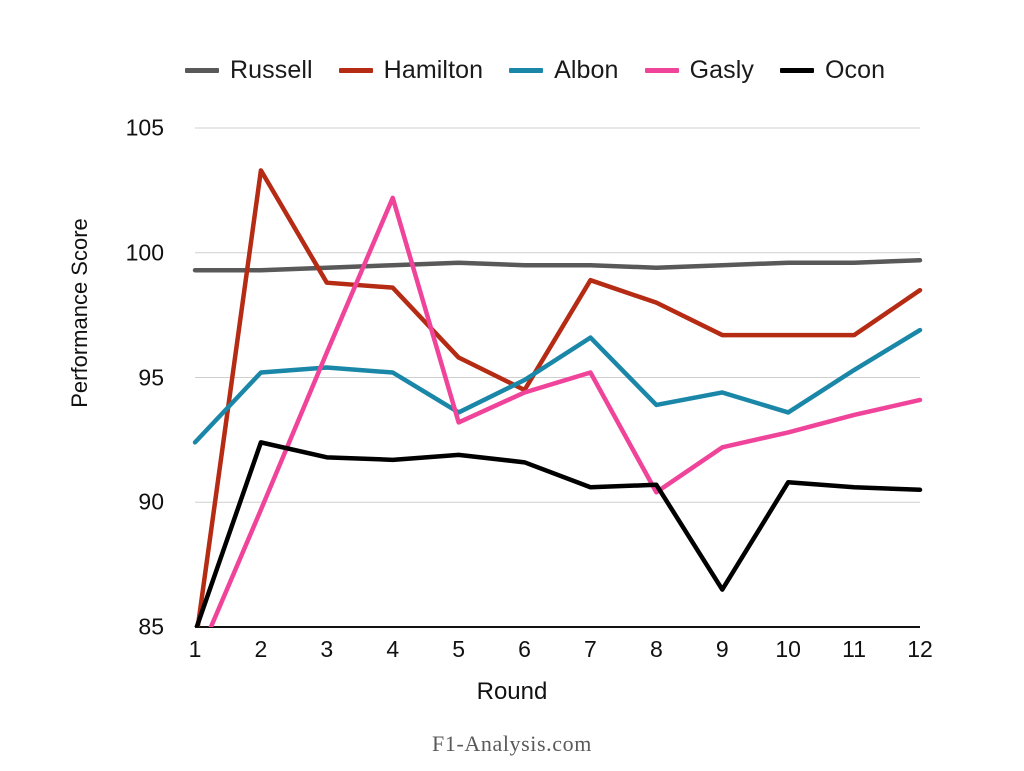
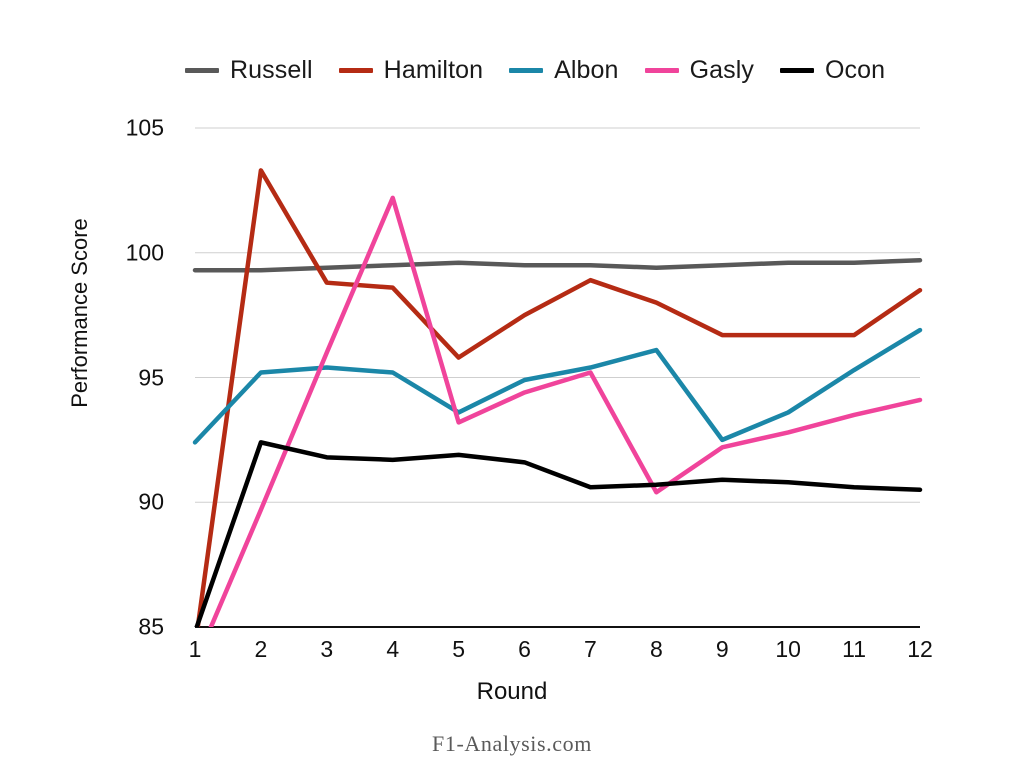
Hamilton/6: 94.5 -> 97.5
Albon/7: 96.6 -> 95.4
Albon/8: 93.9 -> 96.1
Albon/9: 94.4 -> 92.5
Ocon/9: 86.5 -> 90.9
